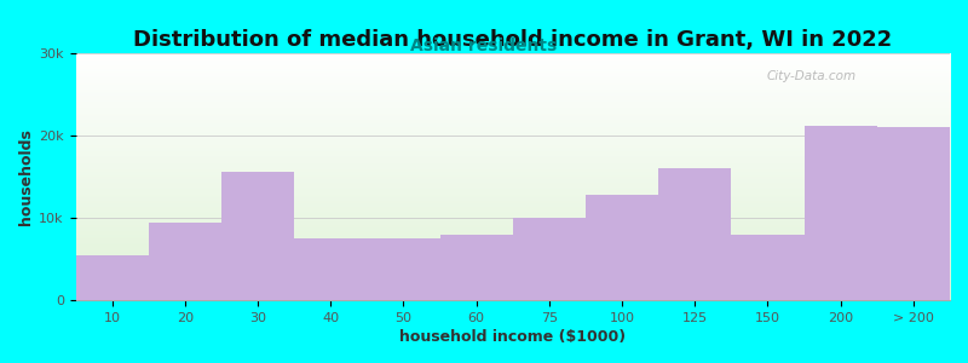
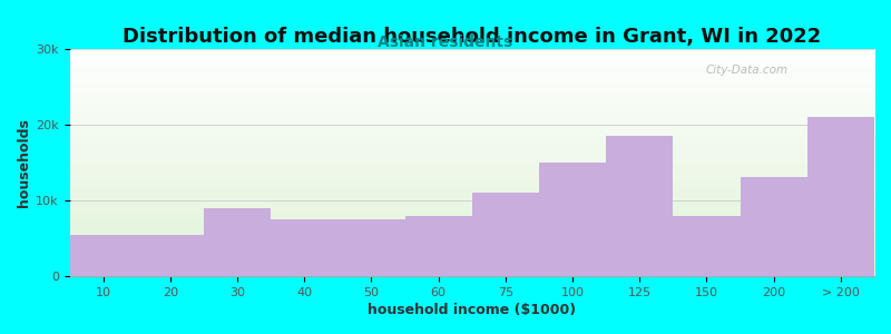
20: 9.4k -> 5.5k
30: 15.6k -> 9.0k
75: 10.0k -> 11.0k
100: 12.8k -> 15.0k
125: 16.0k -> 18.5k
200: 21.2k -> 13.0k
